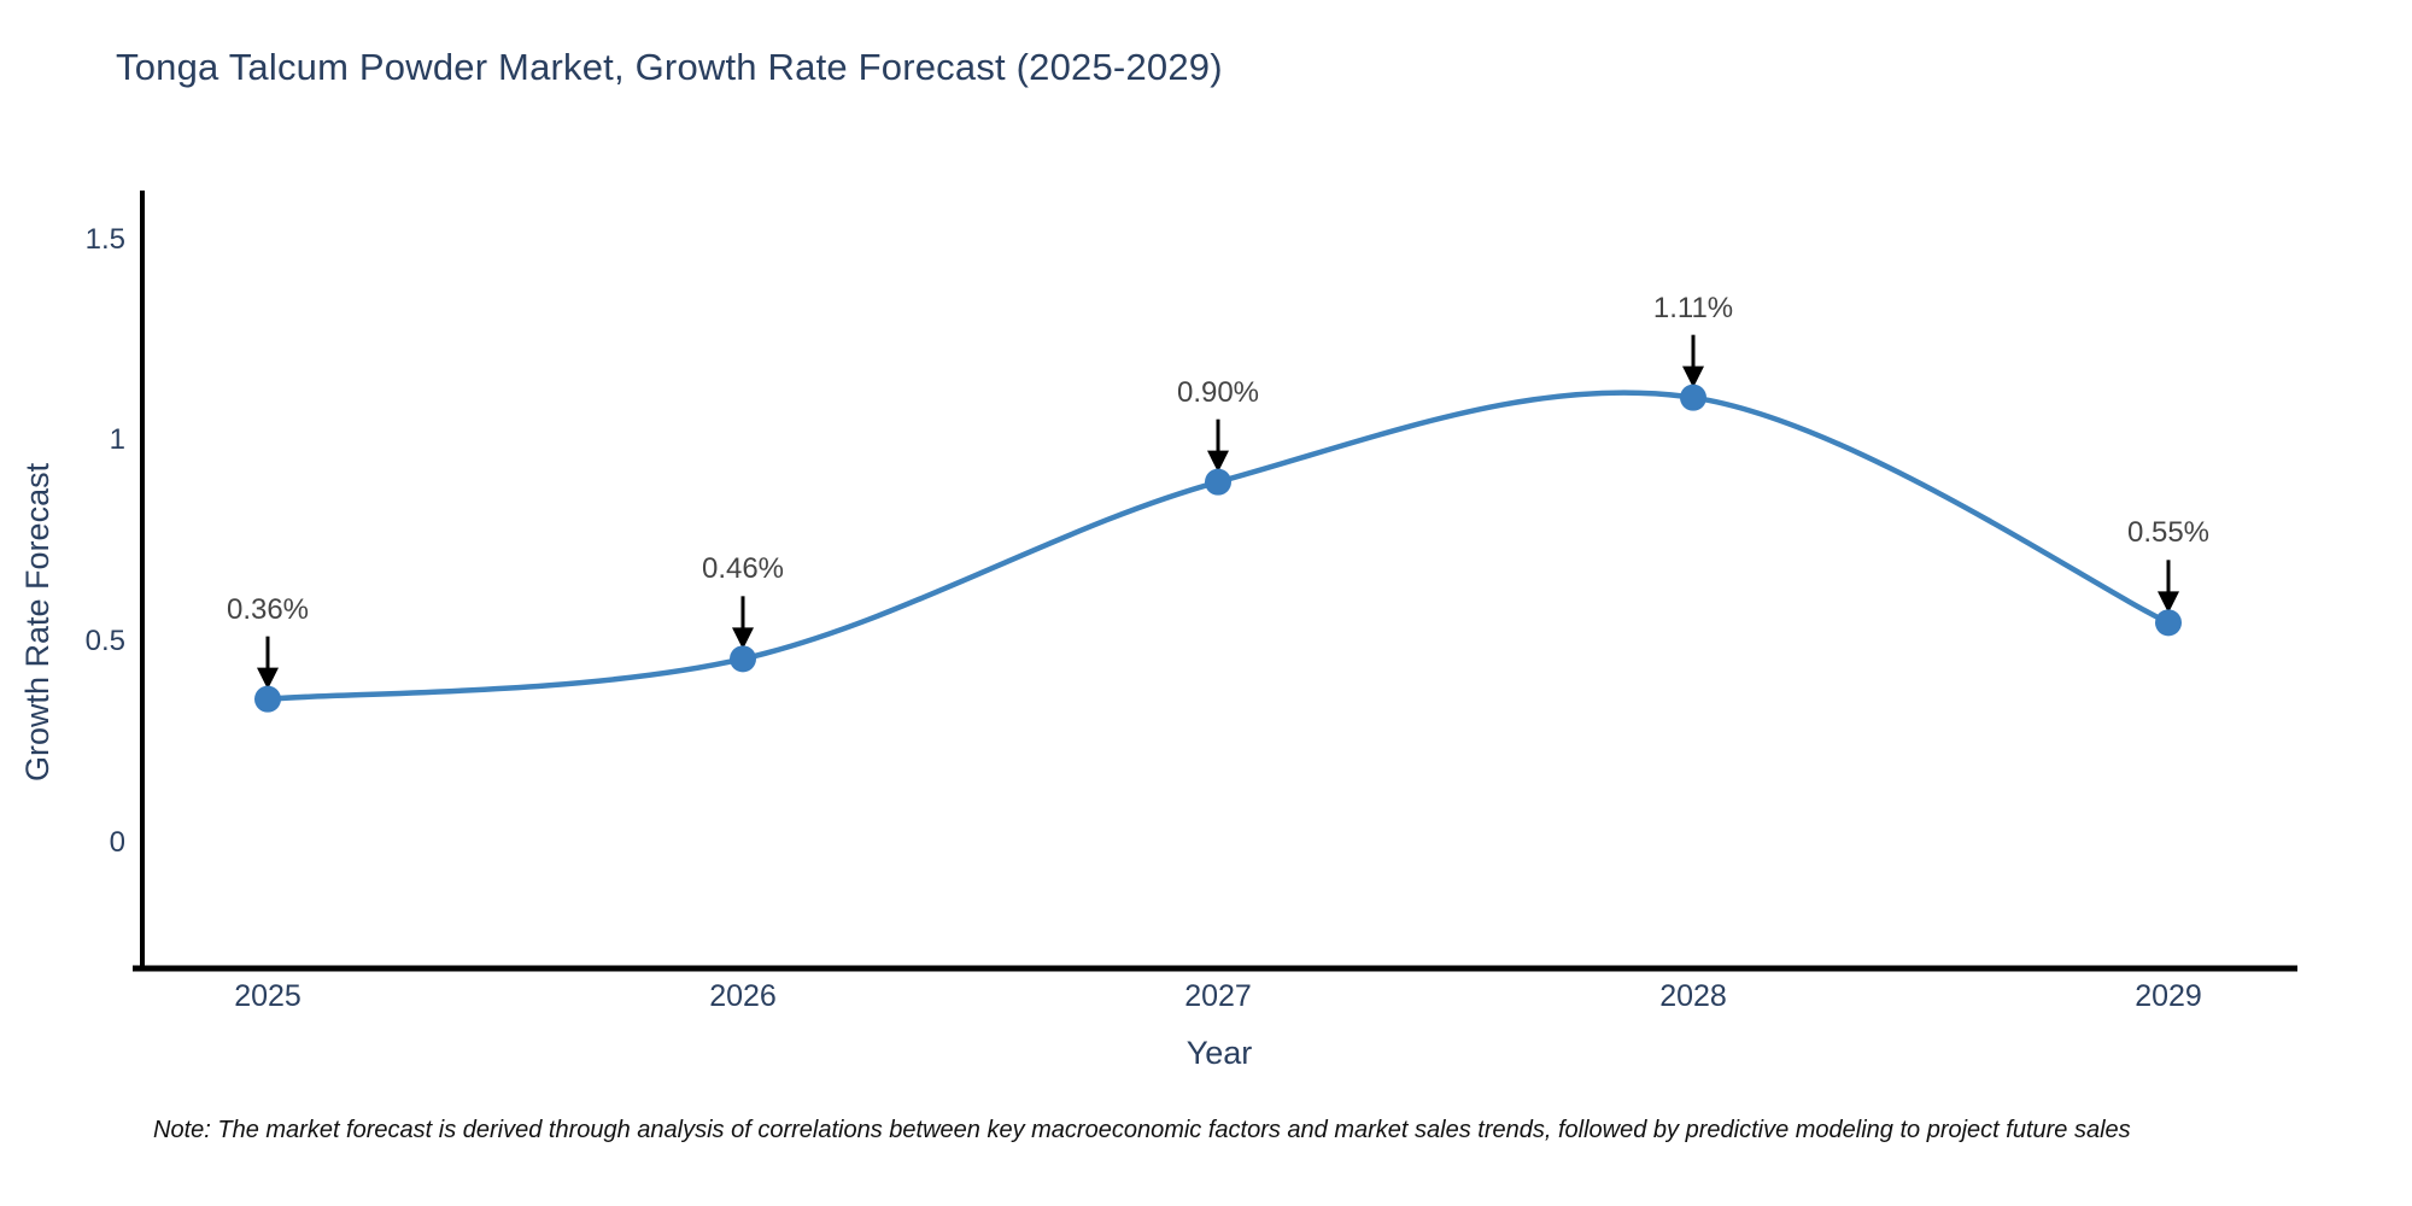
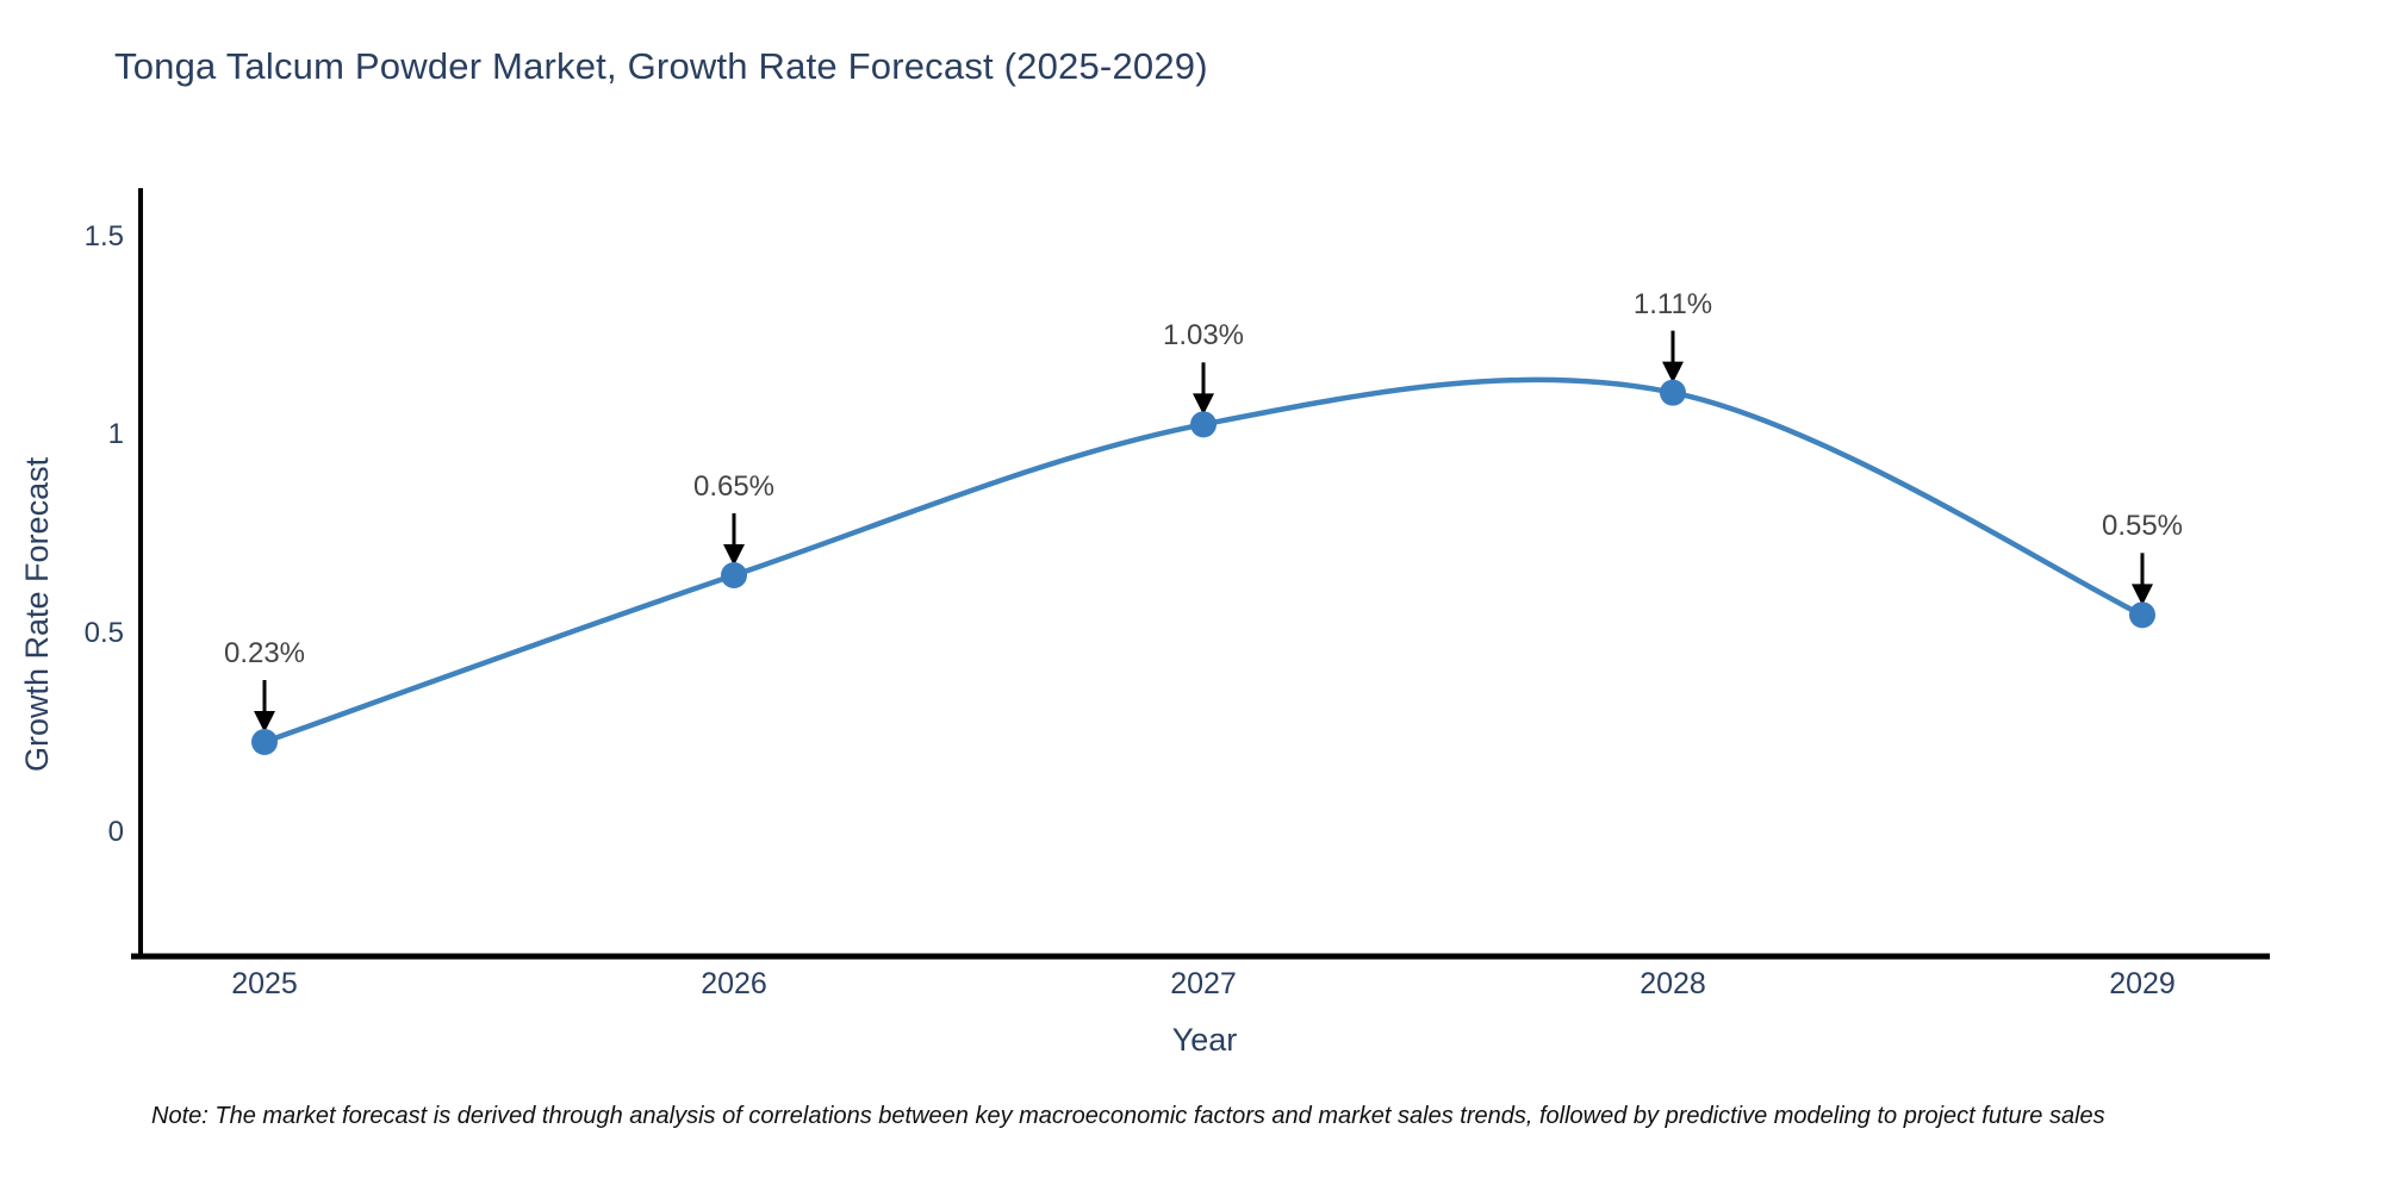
2025: 0.36% -> 0.23%
2026: 0.46% -> 0.65%
2027: 0.90% -> 1.03%
